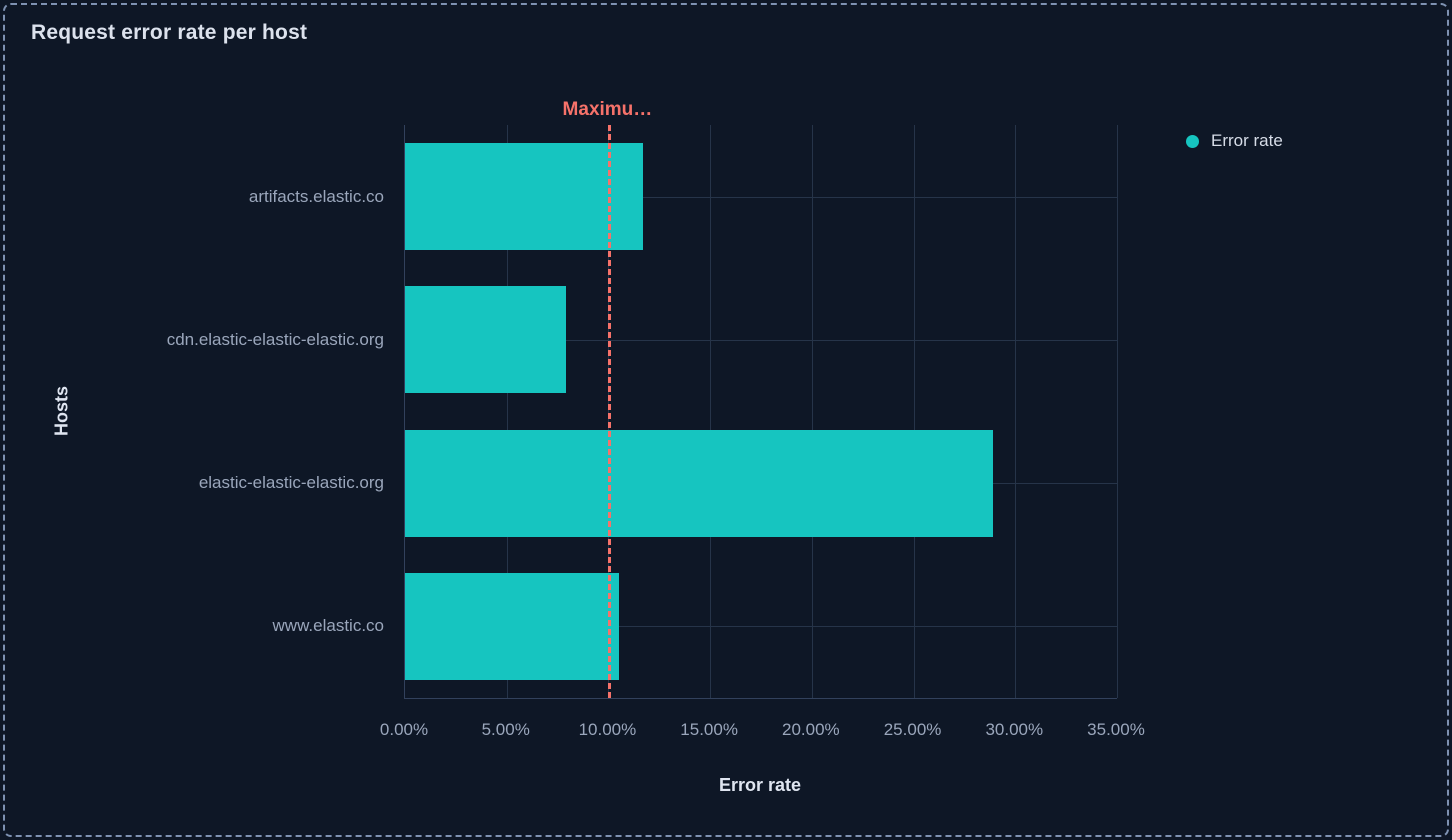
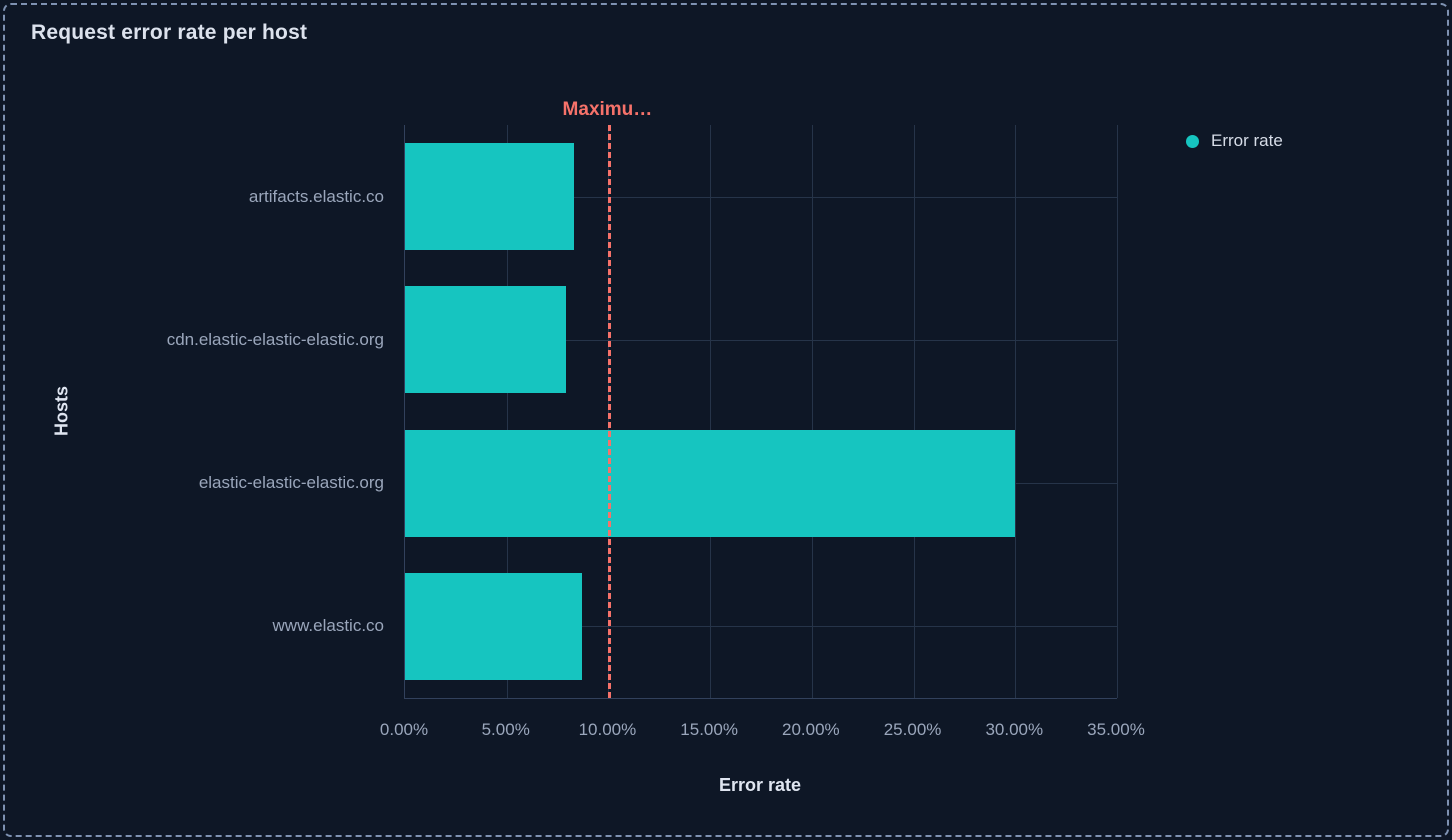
artifacts.elastic.co: 11.7% -> 8.3%
elastic-elastic-elastic.org: 28.9% -> 30.0%
www.elastic.co: 10.5% -> 8.7%
